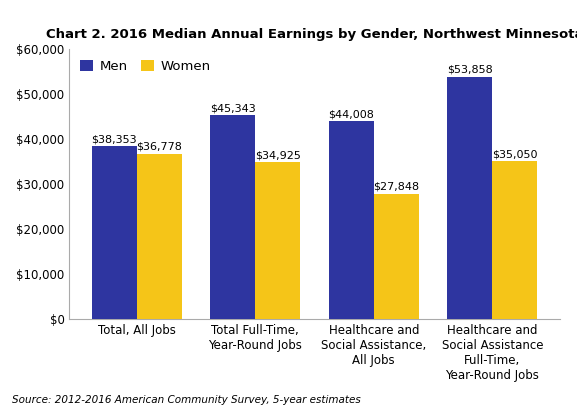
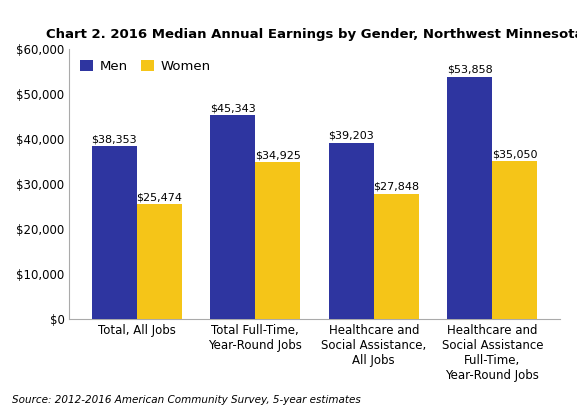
Women/Total, All Jobs: $36,778 -> $25,474
Men/Healthcare and Social Assistance, All Jobs: $44,008 -> $39,203
